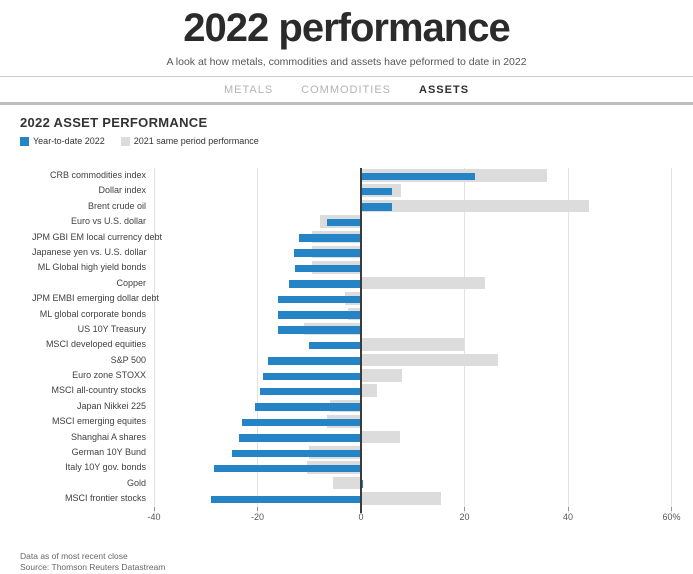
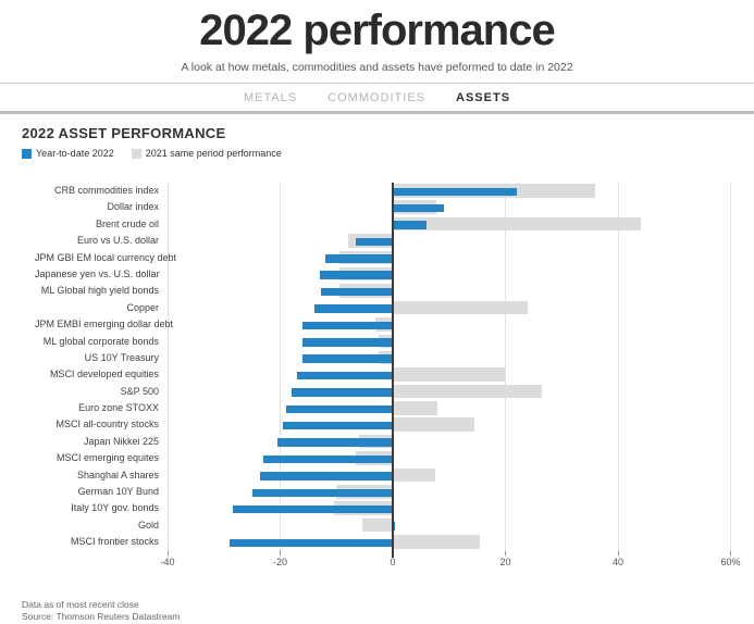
Year-to-date 2022/Dollar index: 6% -> 9%
2021 same period performance/US 10Y Treasury: -11% -> -2%
Year-to-date 2022/MSCI developed equities: -10% -> -17%
2021 same period performance/MSCI all-country stocks: 3% -> 14%
